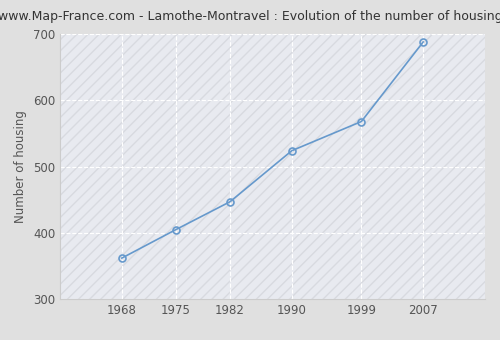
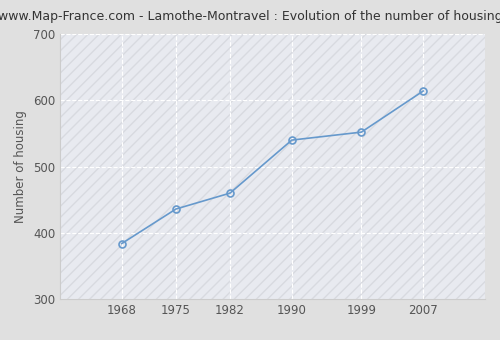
1968: 362 -> 384
1975: 405 -> 436
1982: 447 -> 460
1990: 524 -> 540
1999: 568 -> 552
2007: 688 -> 614
